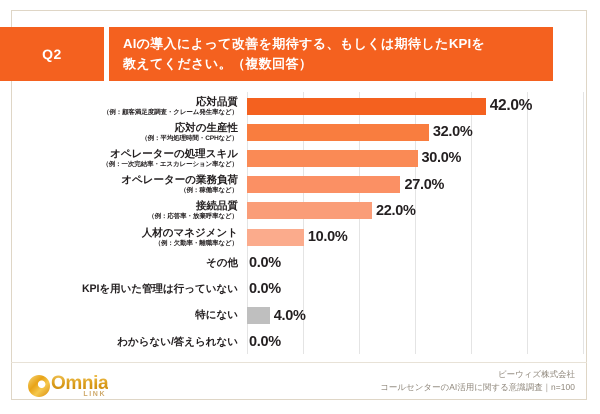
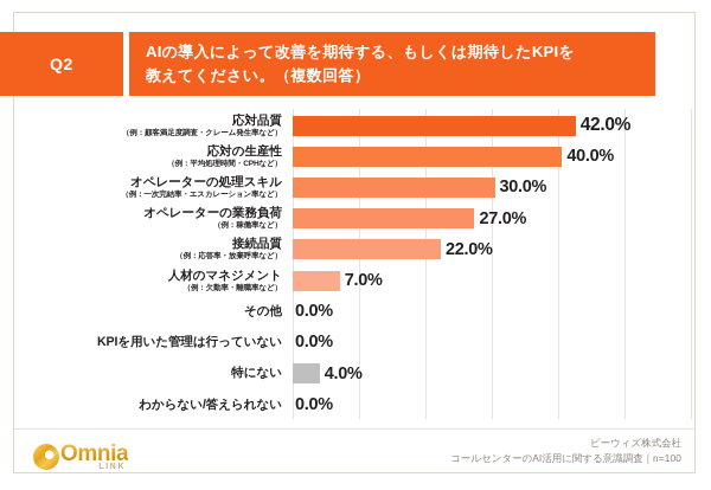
応対の生産性: 32.0% -> 40.0%
人材のマネジメント: 10.0% -> 7.0%
